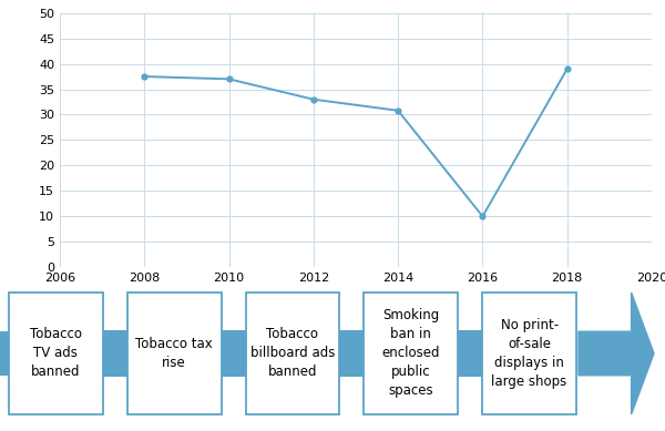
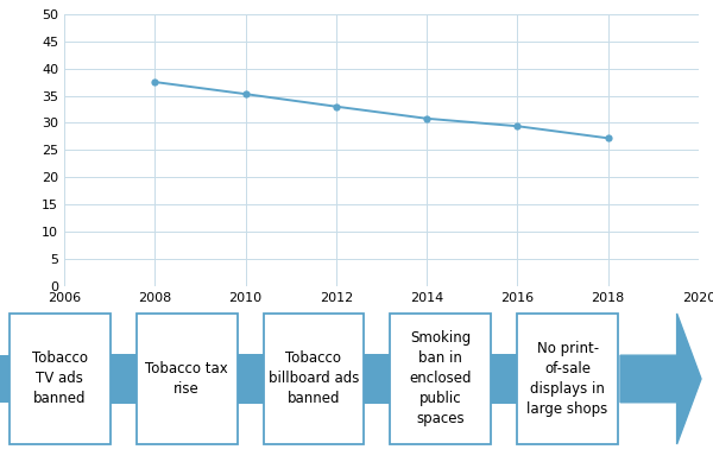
2010: 37.0 -> 35.3
2016: 10.0 -> 29.4
2018: 39.0 -> 27.2
